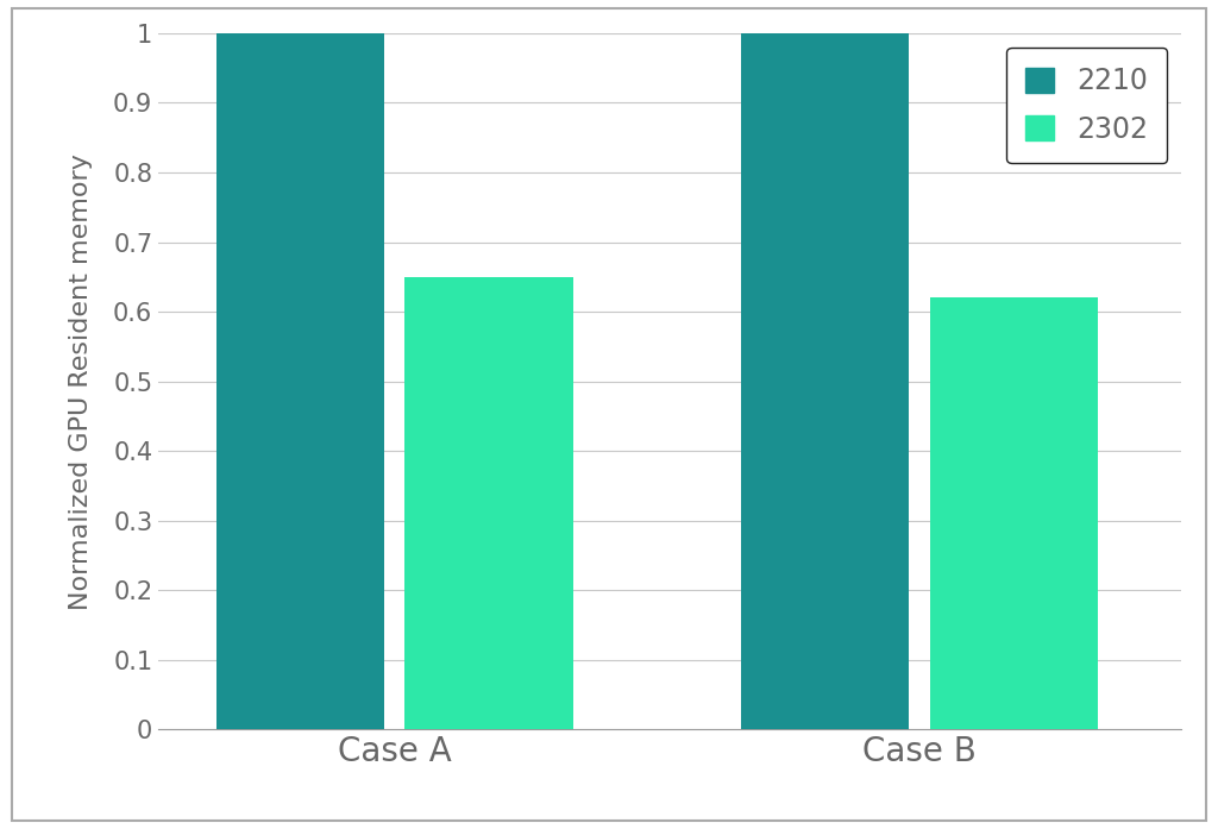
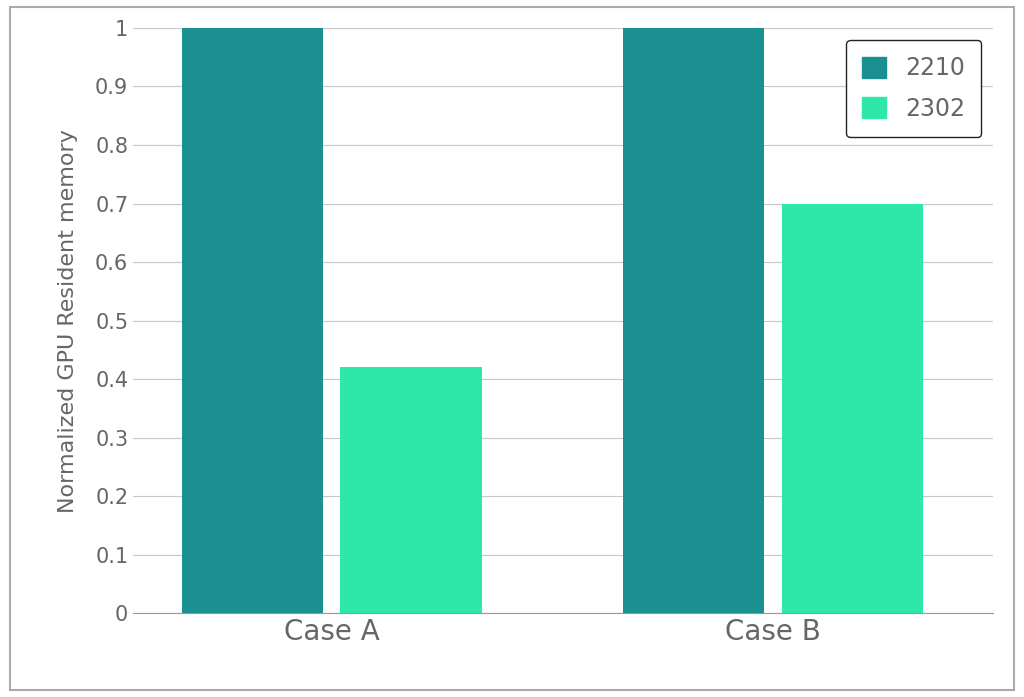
2302/Case A: 0.65 -> 0.42
2302/Case B: 0.62 -> 0.70
